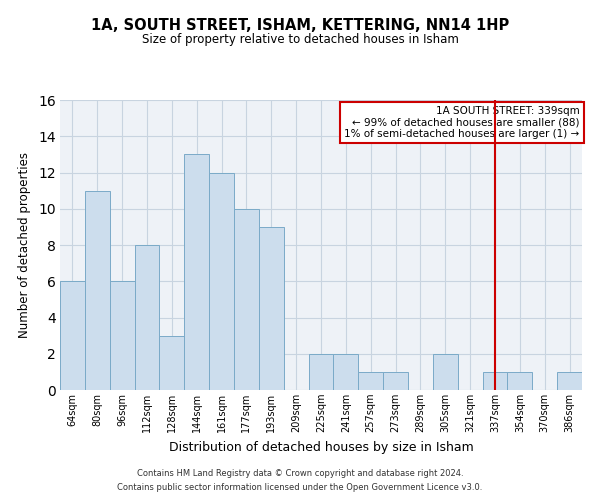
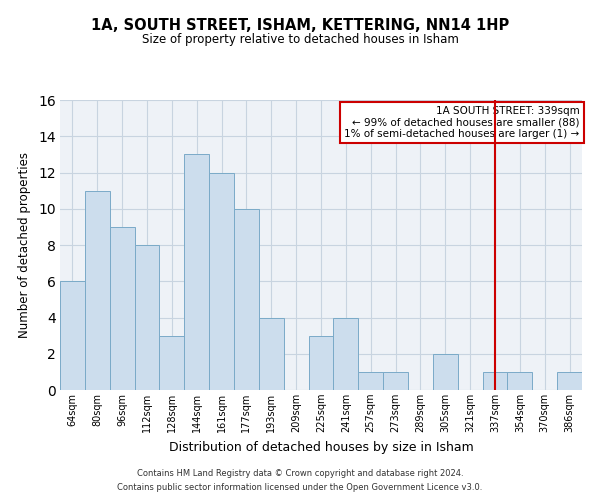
96sqm: 6 -> 9
193sqm: 9 -> 4
225sqm: 2 -> 3
241sqm: 2 -> 4
